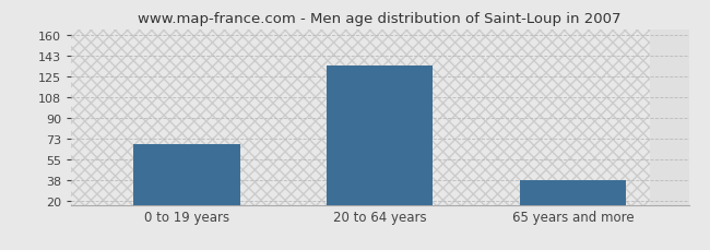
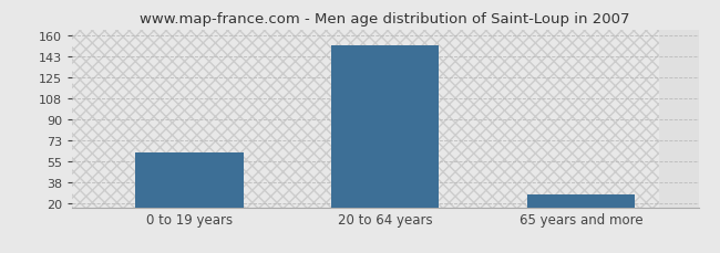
0 to 19 years: 68 -> 63
20 to 64 years: 134 -> 152
65 years and more: 38 -> 28
